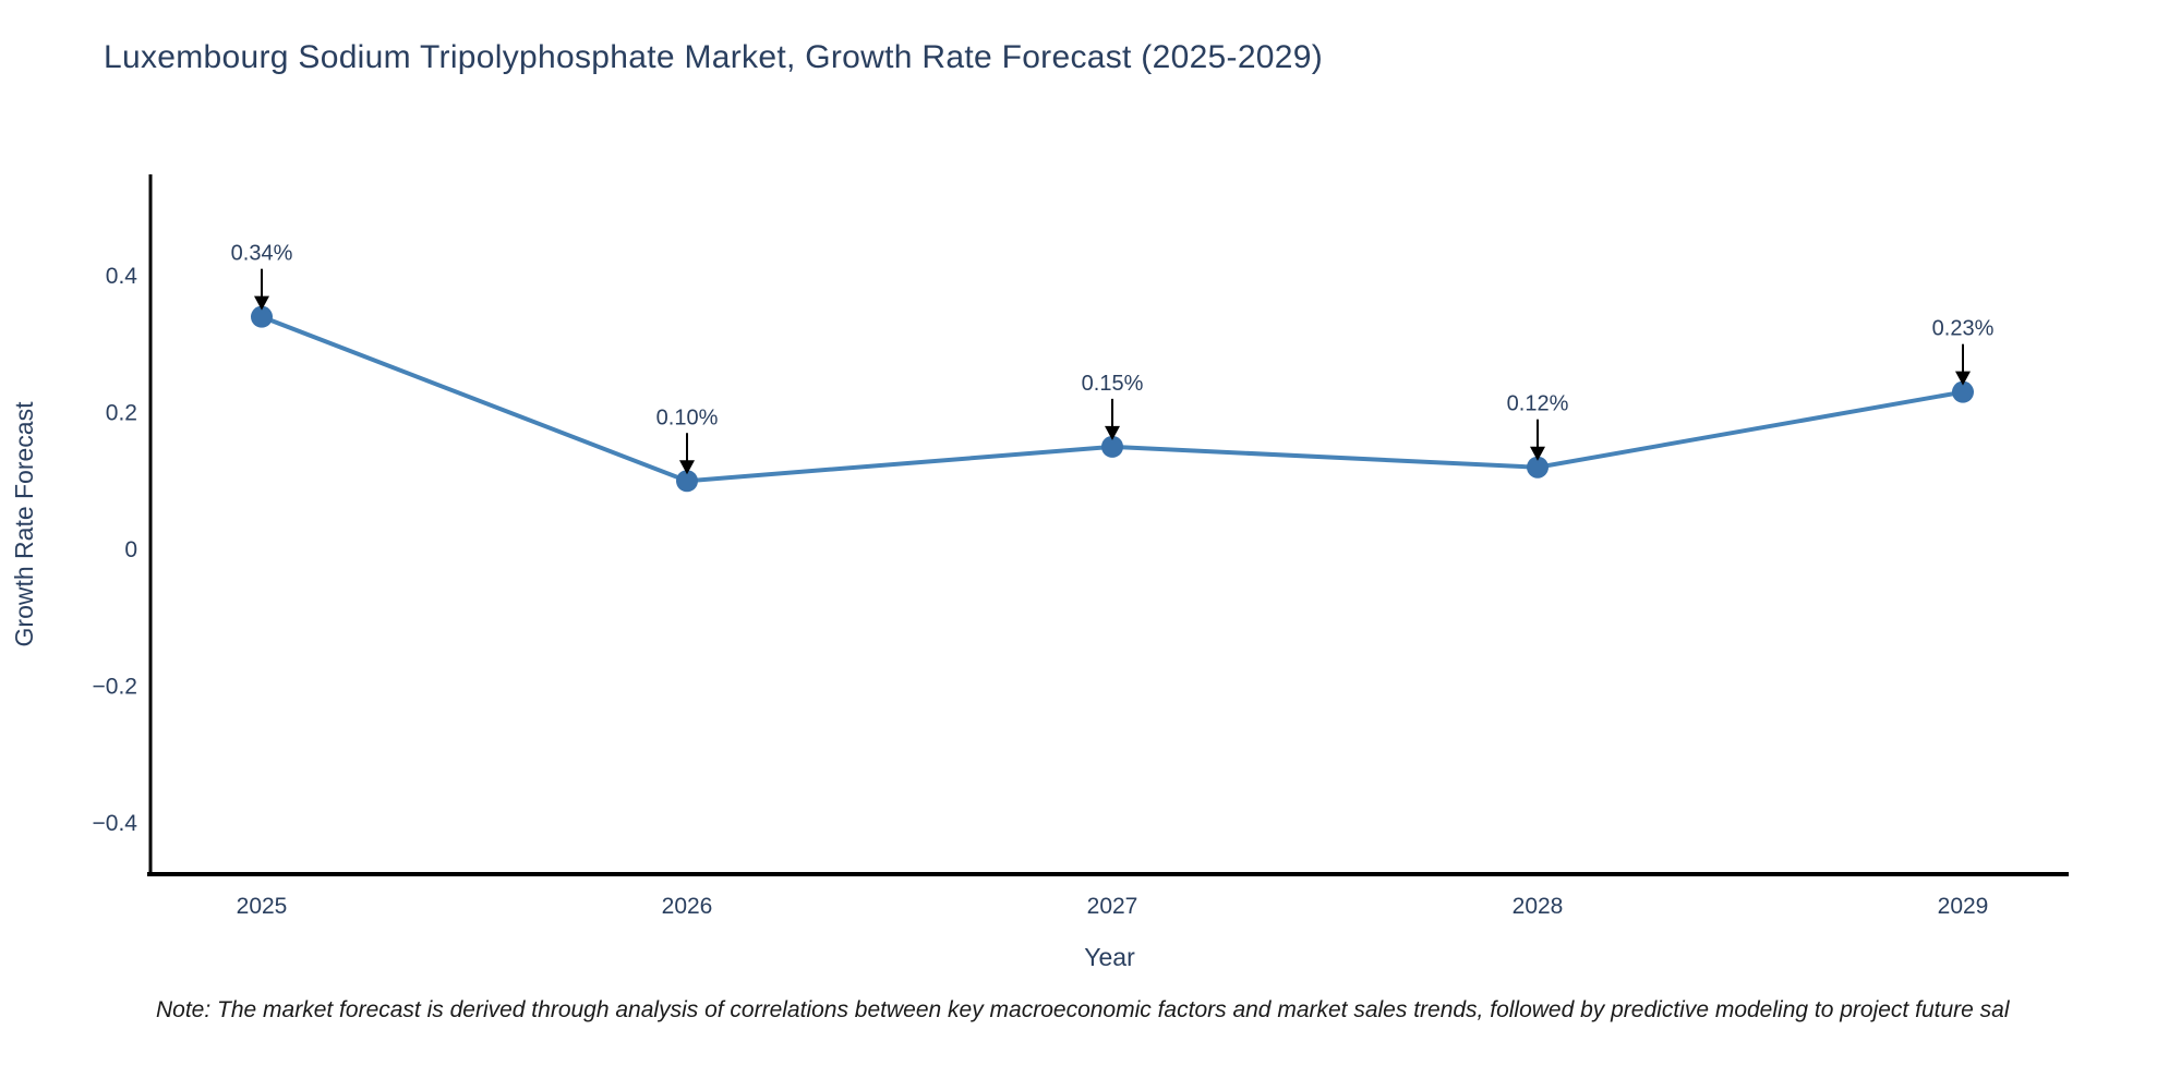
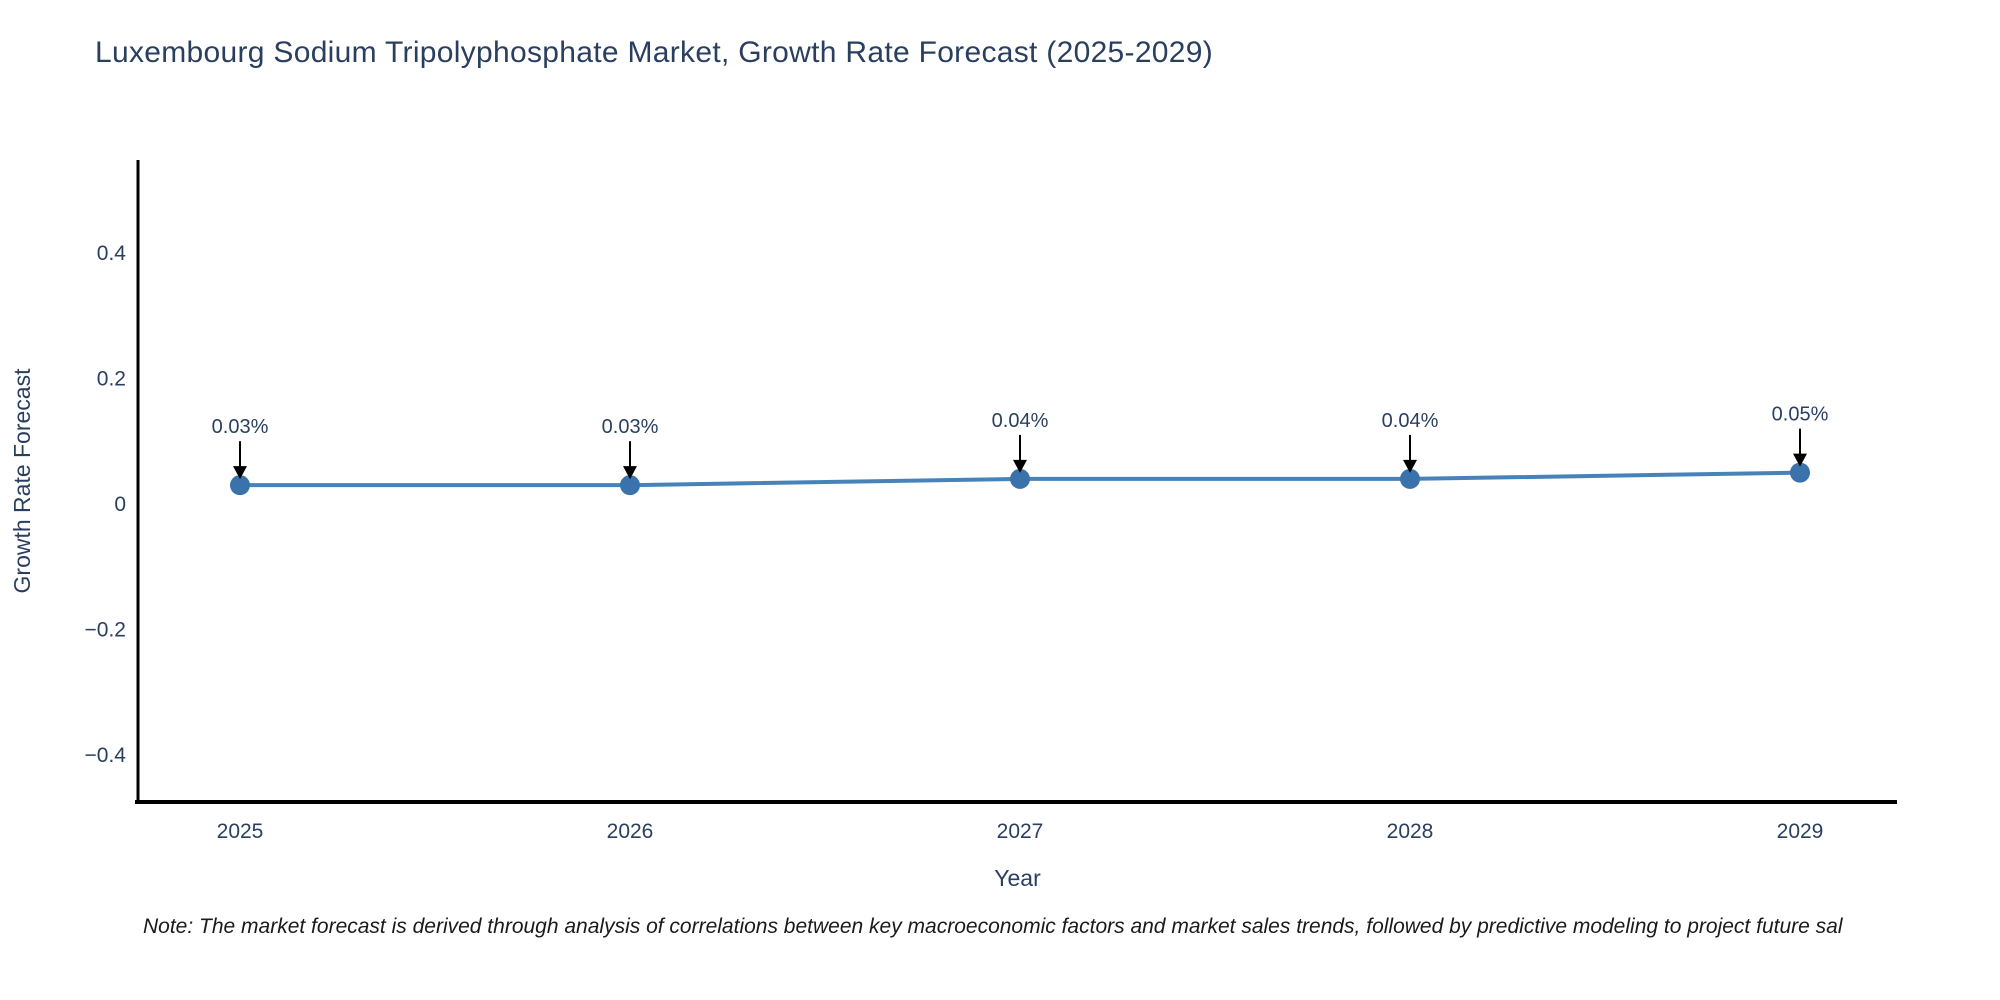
2025: 0.34% -> 0.03%
2026: 0.10% -> 0.03%
2027: 0.15% -> 0.04%
2028: 0.12% -> 0.04%
2029: 0.23% -> 0.05%
